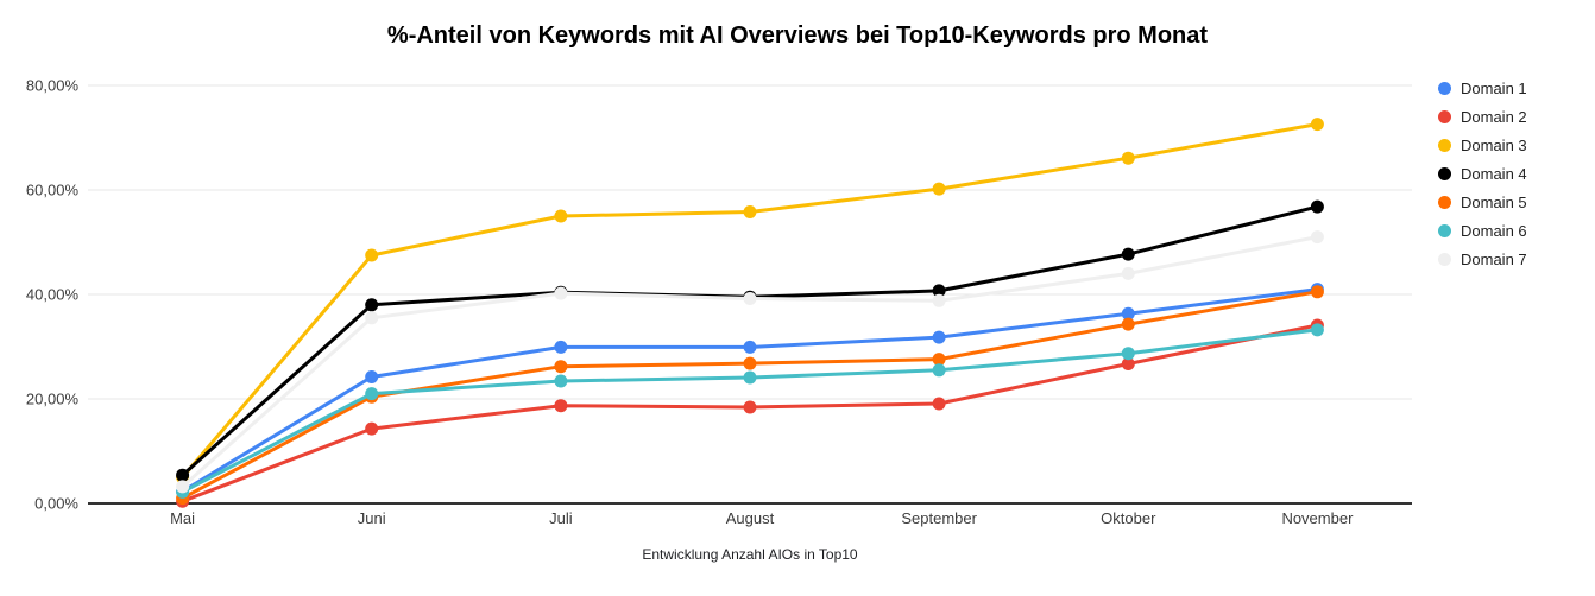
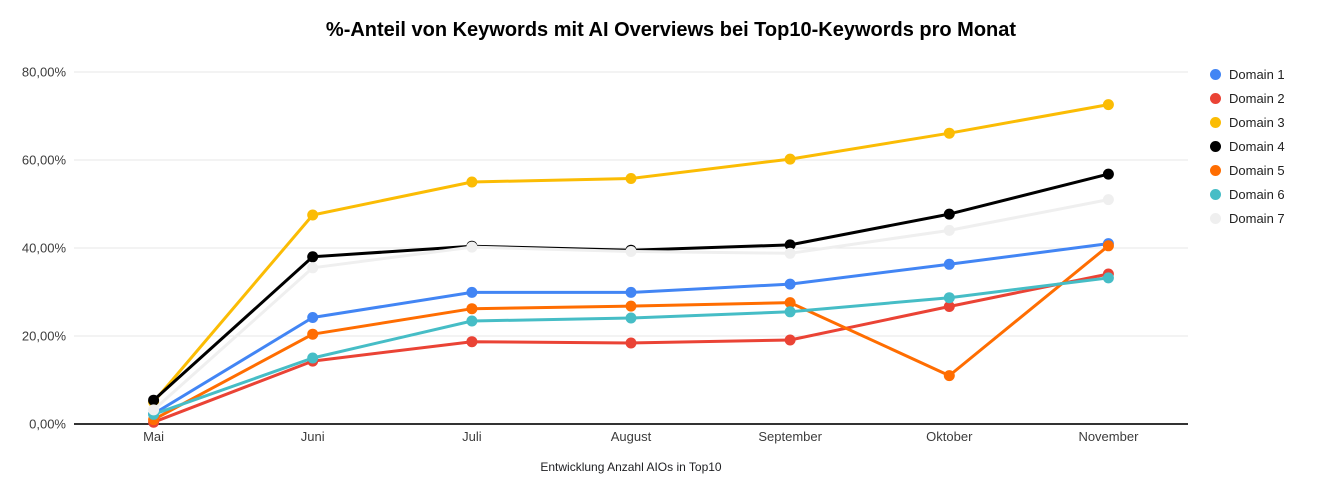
Domain 6/Juni: 21% -> 15%
Domain 5/Oktober: 34% -> 11%
